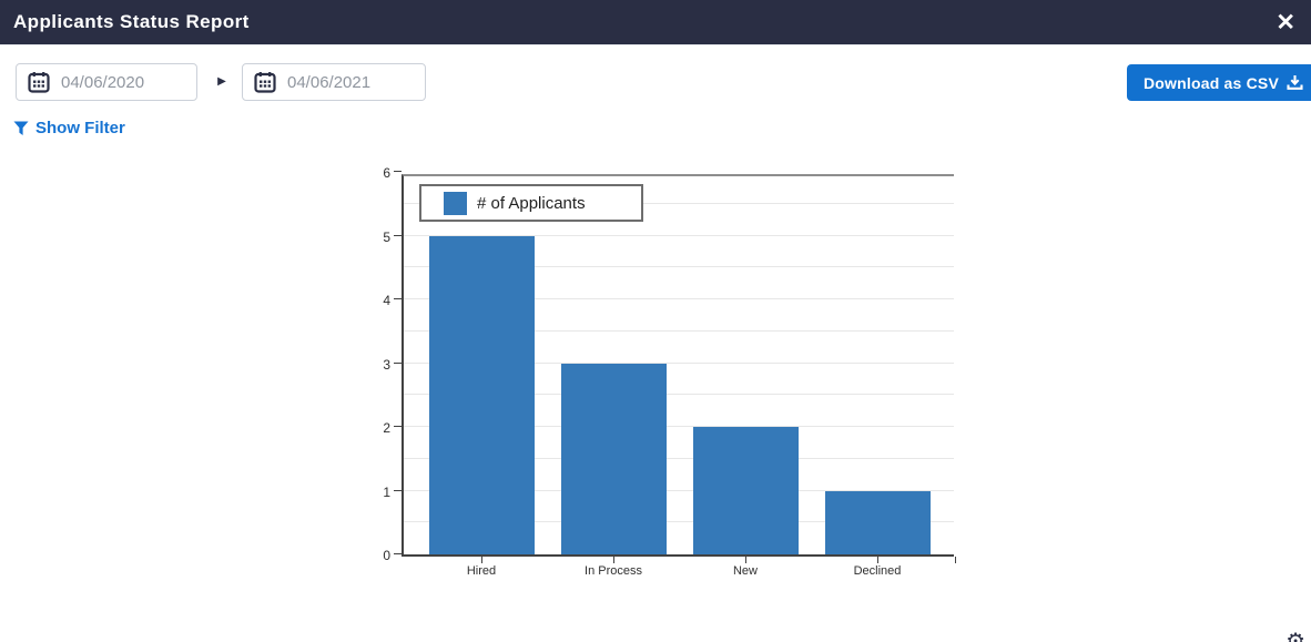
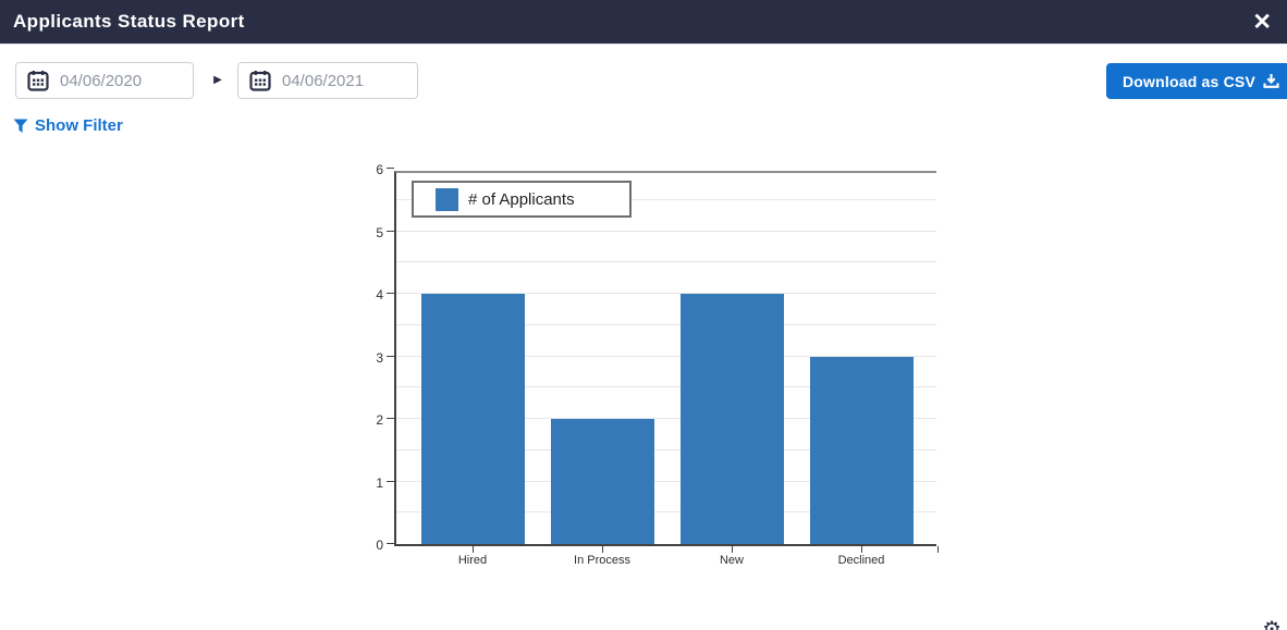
Hired: 5 -> 4
In Process: 3 -> 2
New: 2 -> 4
Declined: 1 -> 3
